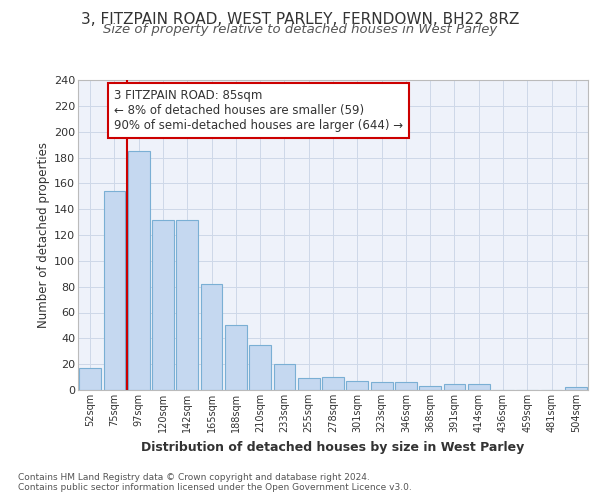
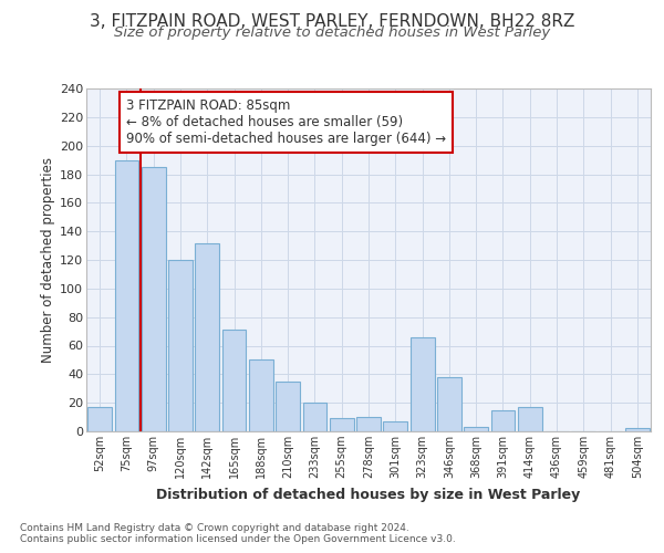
75sqm: 154 -> 190
120sqm: 132 -> 120
165sqm: 82 -> 71
323sqm: 6 -> 66
346sqm: 6 -> 38
391sqm: 5 -> 15
414sqm: 5 -> 17
